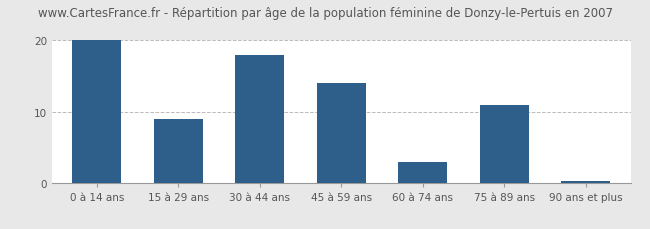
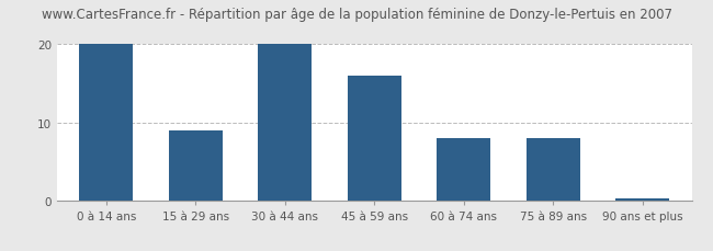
30 à 44 ans: 18.0 -> 20.0
45 à 59 ans: 14.0 -> 16.0
60 à 74 ans: 3.0 -> 8.0
75 à 89 ans: 11.0 -> 8.0
